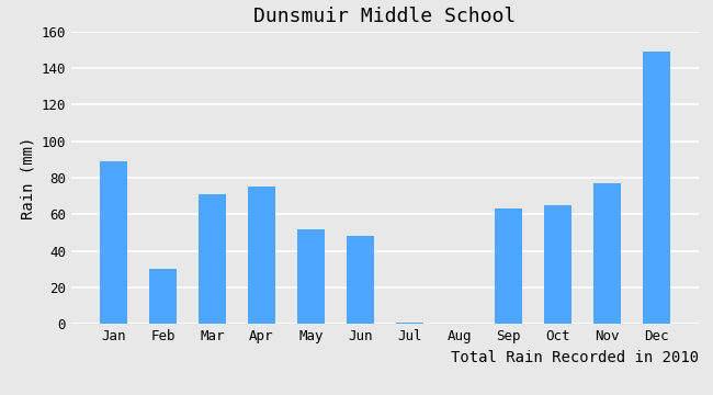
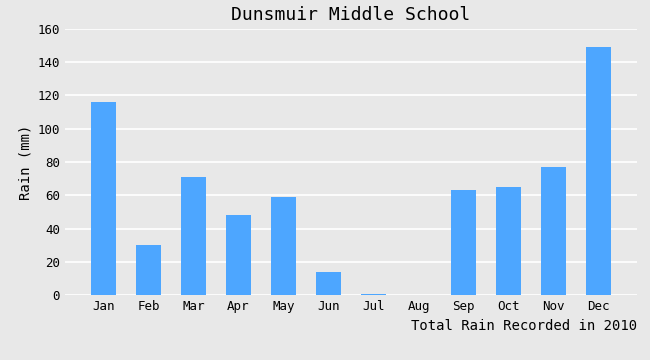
Jan: 89 -> 116
Apr: 75 -> 48
May: 52 -> 59
Jun: 48 -> 14
